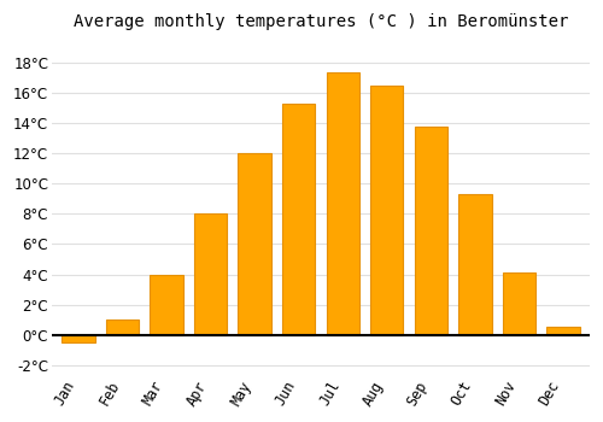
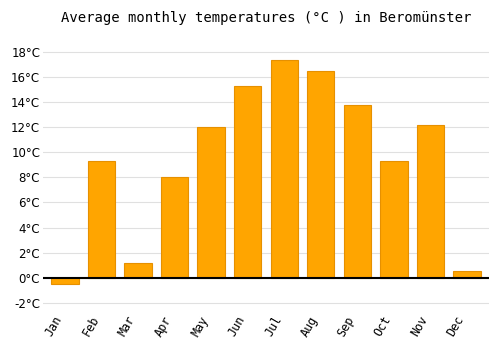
Feb: 1.0°C -> 9.3°C
Mar: 4.0°C -> 1.2°C
Nov: 4.1°C -> 12.2°C
